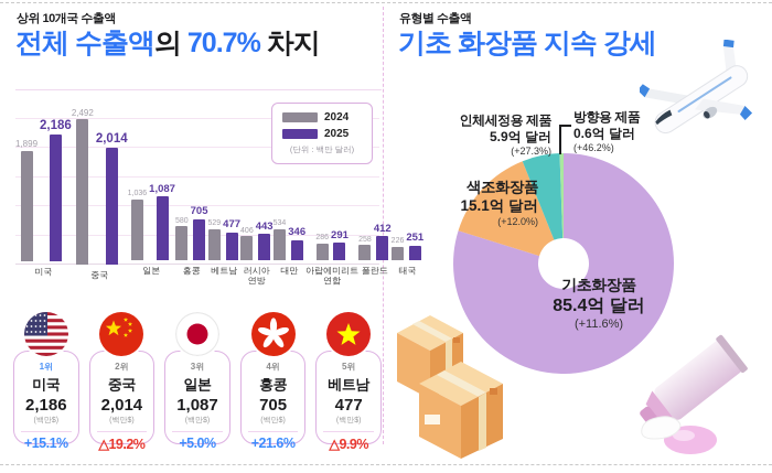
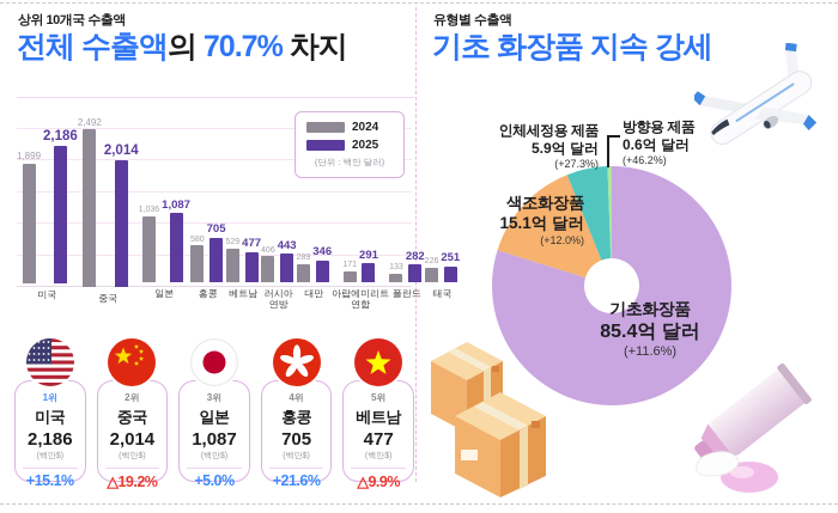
상위 10개국 수출액/2024/대만: 534 -> 289
상위 10개국 수출액/2024/아랍에미리트 연합: 286 -> 171
상위 10개국 수출액/2024/폴란드: 258 -> 133
상위 10개국 수출액/2025/폴란드: 412 -> 282
